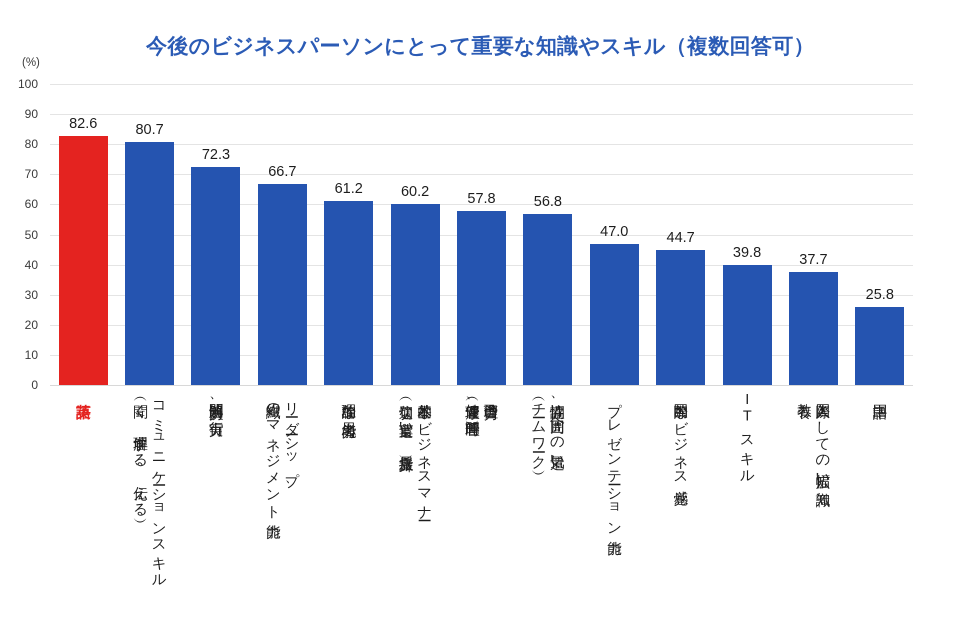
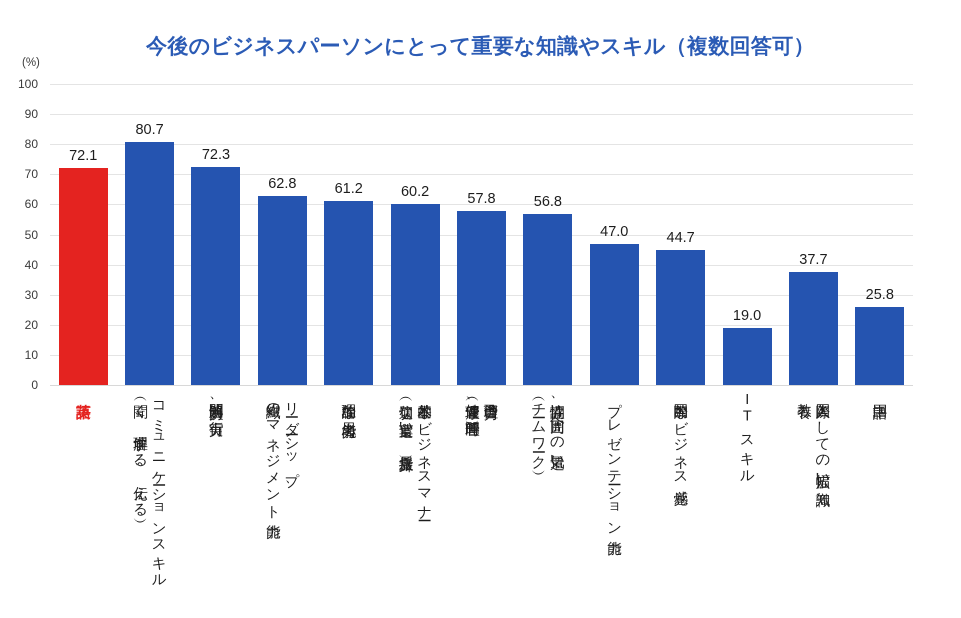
英語: 82.6 -> 72.1
リーダーシップ、組織のマネジメント能力: 66.7 -> 62.8
ITスキル: 39.8 -> 19.0
